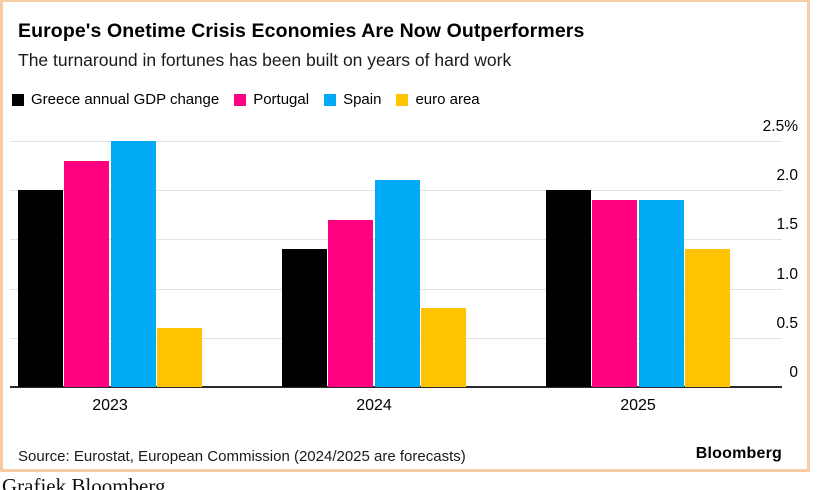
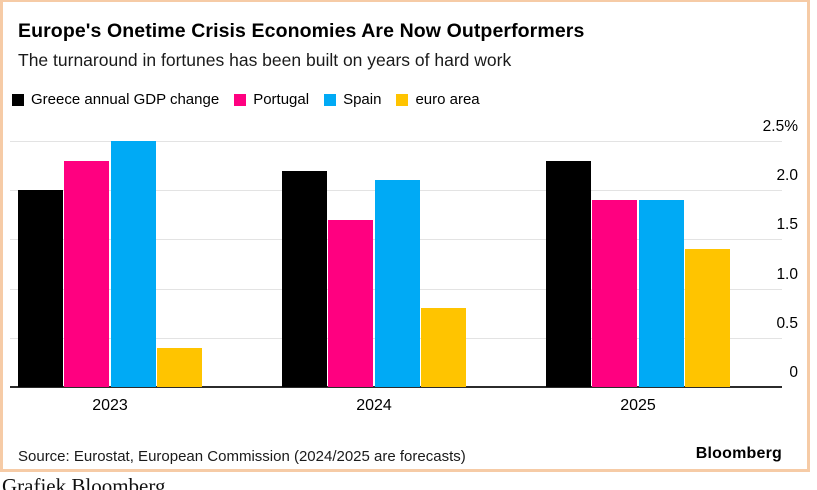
euro area/2023: 0.6% -> 0.4%
Greece annual GDP change/2024: 1.4% -> 2.2%
Greece annual GDP change/2025: 2.0% -> 2.3%
